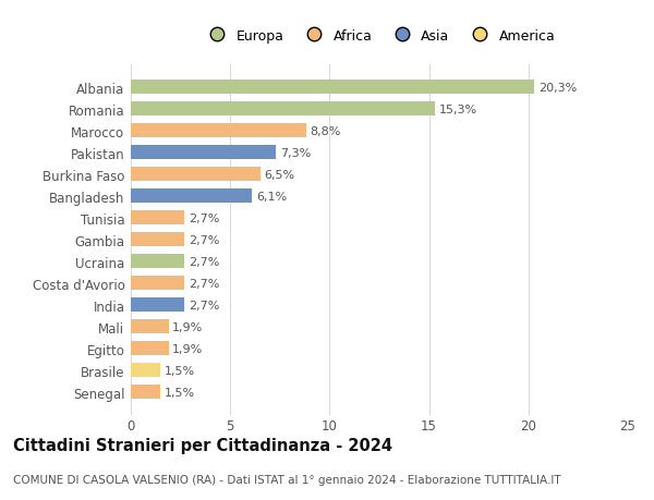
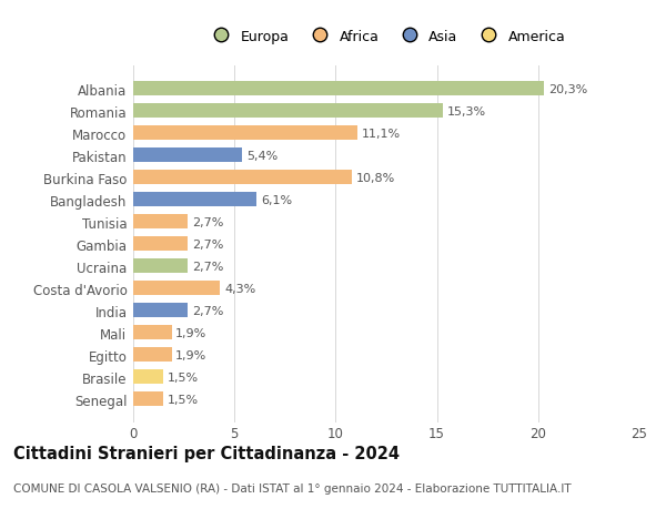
Marocco: 8,8% -> 11,1%
Pakistan: 7,3% -> 5,4%
Burkina Faso: 6,5% -> 10,8%
Costa d'Avorio: 2,7% -> 4,3%
